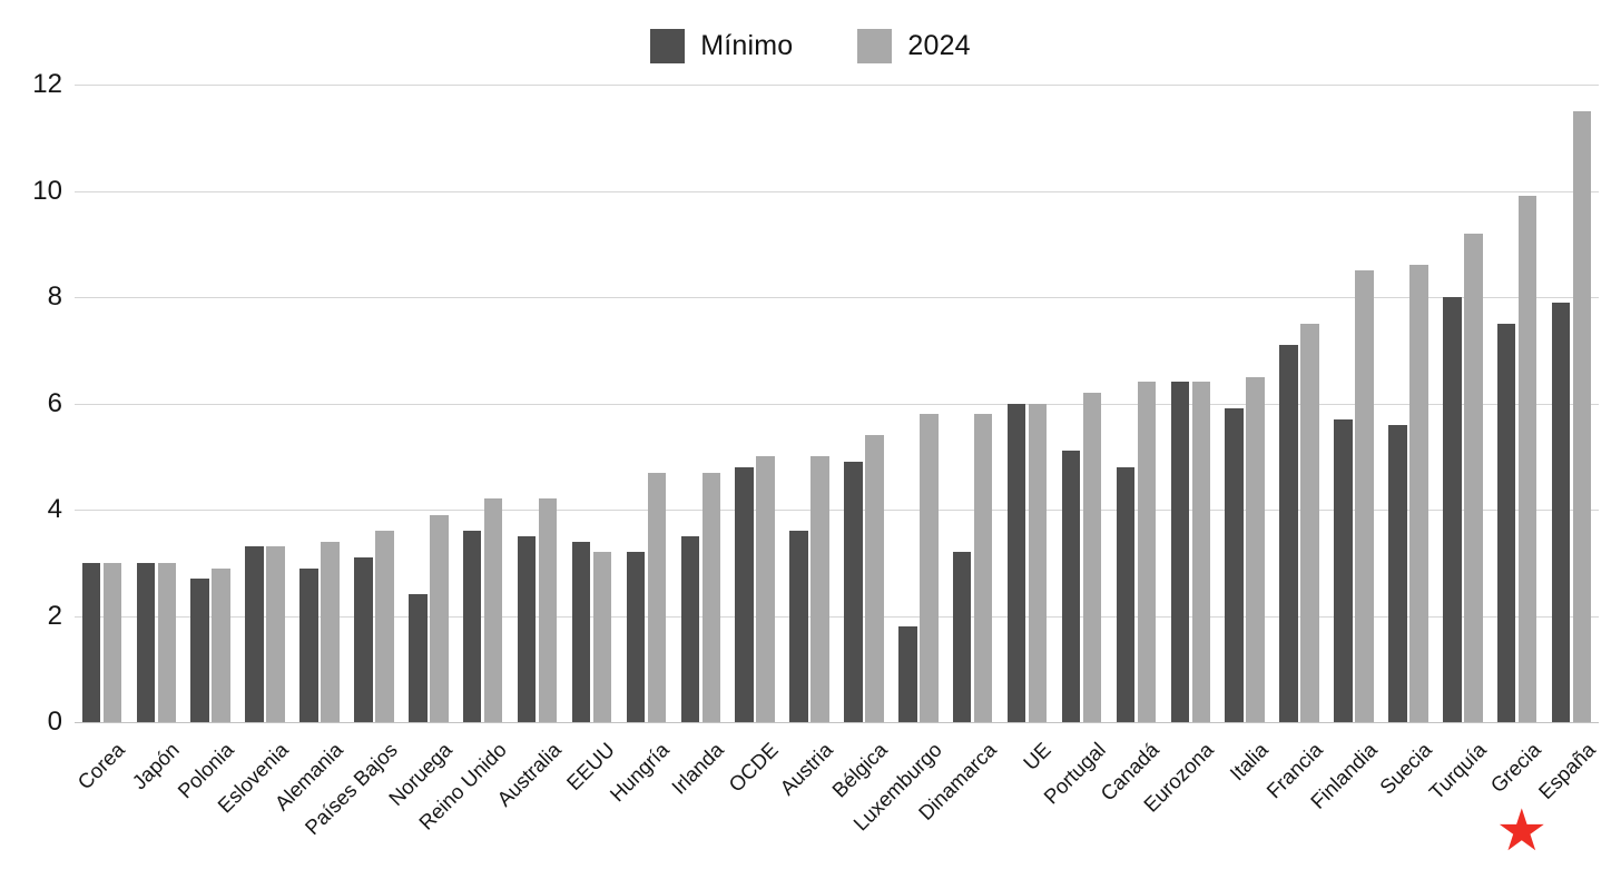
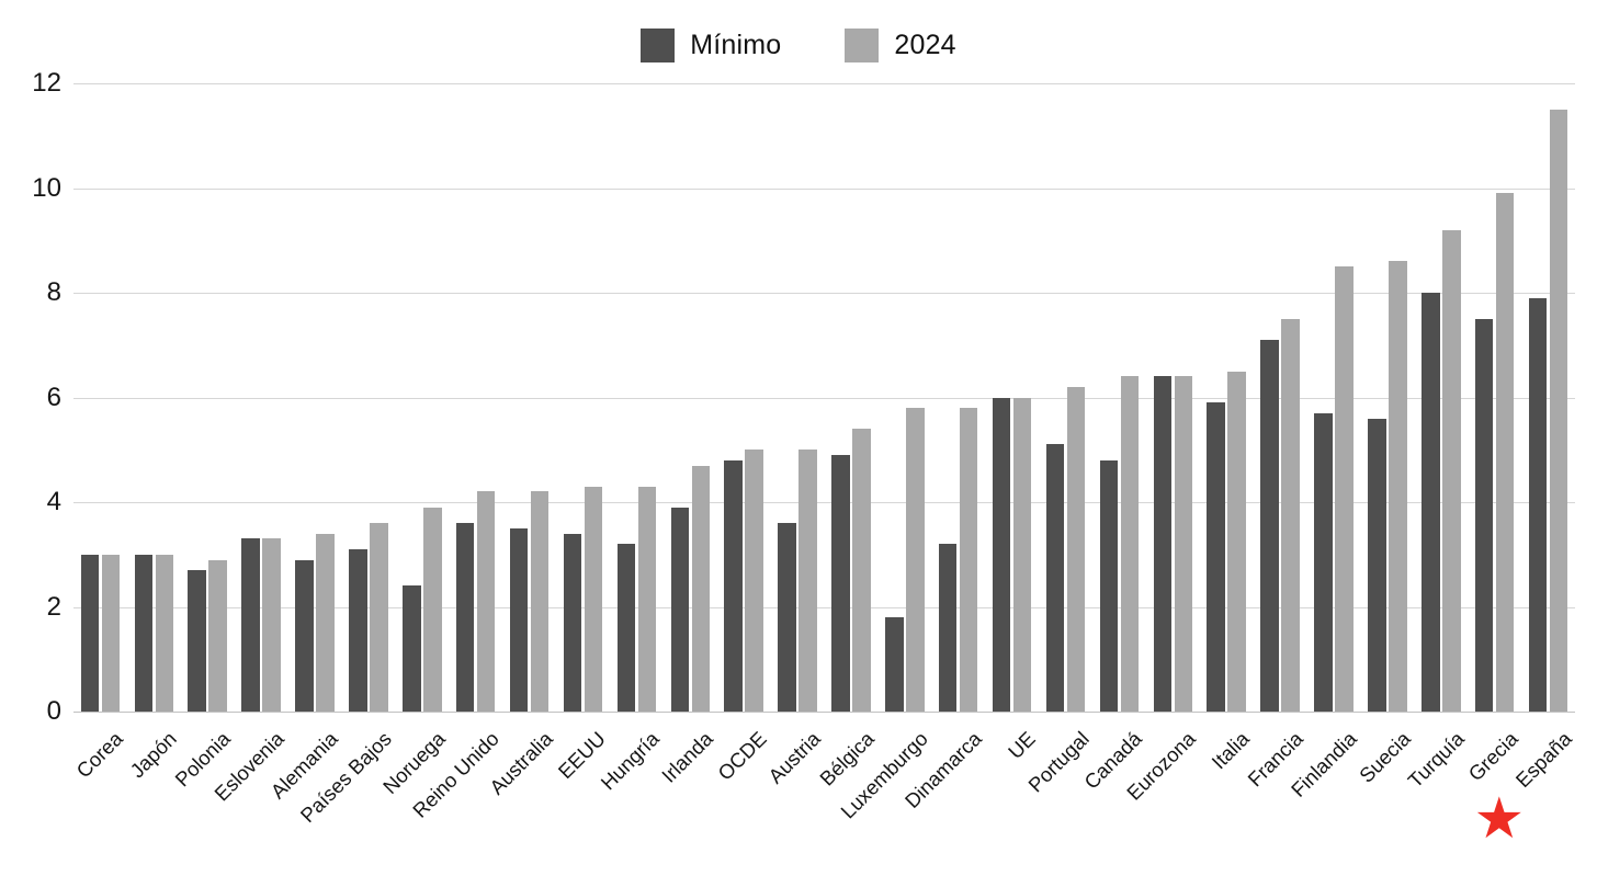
2024/EEUU: 3.2 -> 4.3
2024/Hungría: 4.7 -> 4.3
Mínimo/Irlanda: 3.5 -> 3.9
